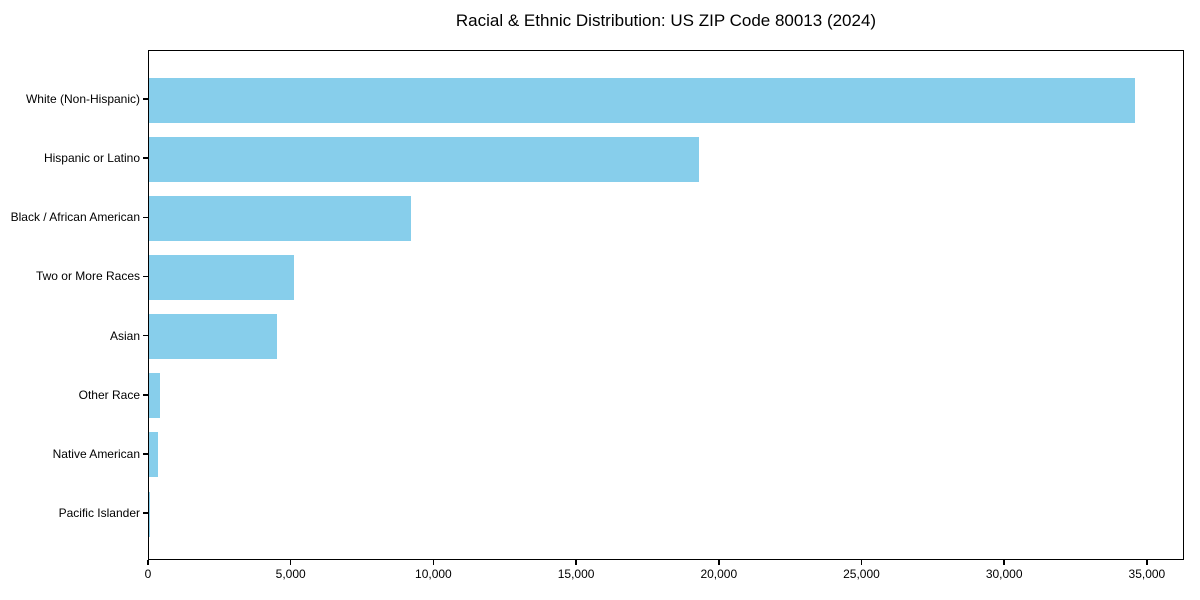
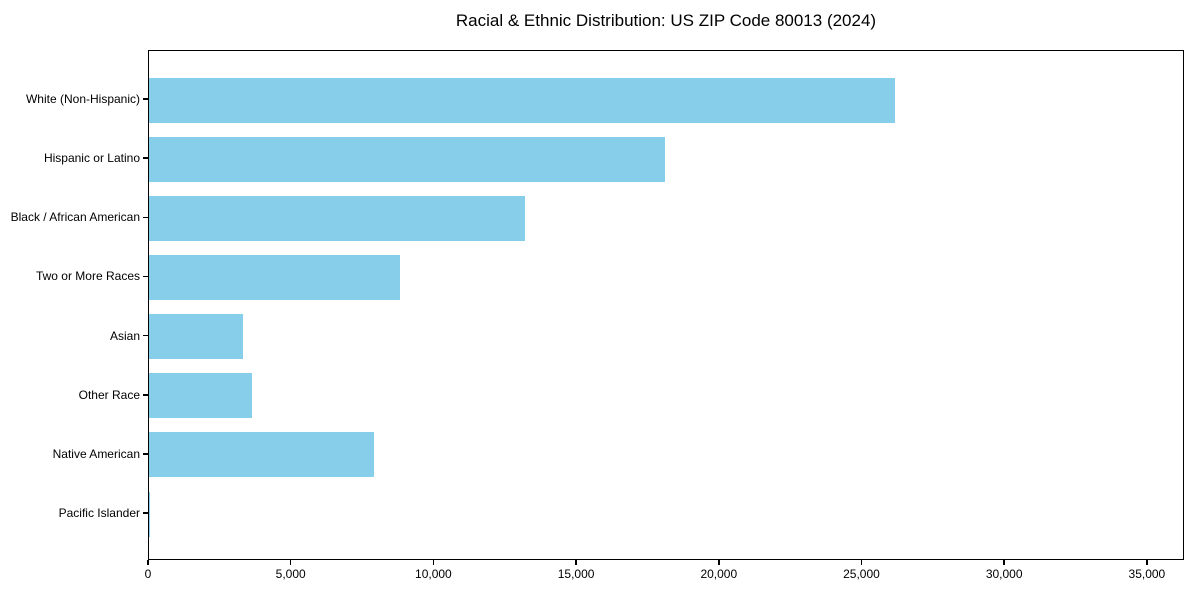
White (Non-Hispanic): 34600 -> 26200
Hispanic or Latino: 19300 -> 18100
Black / African American: 9200 -> 13200
Two or More Races: 5100 -> 8800
Asian: 4500 -> 3300
Other Race: 400 -> 3600
Native American: 300 -> 7900
